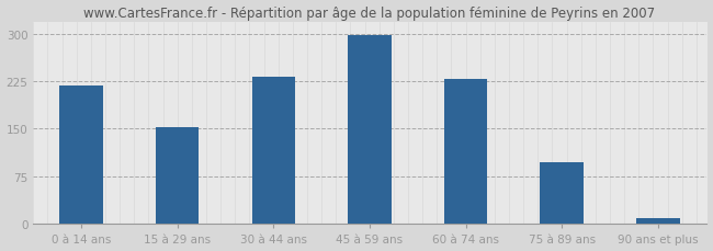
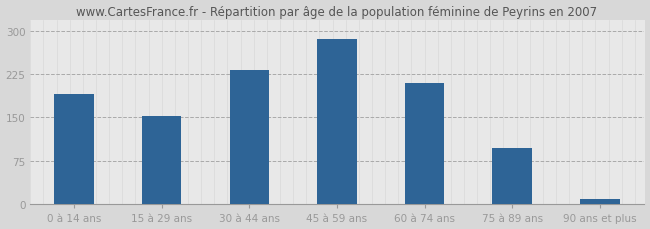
0 à 14 ans: 218 -> 190
45 à 59 ans: 297 -> 286
60 à 74 ans: 229 -> 210
